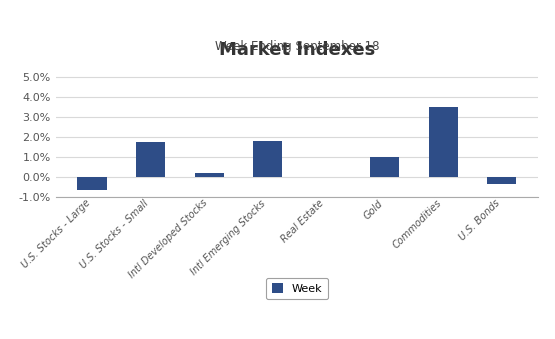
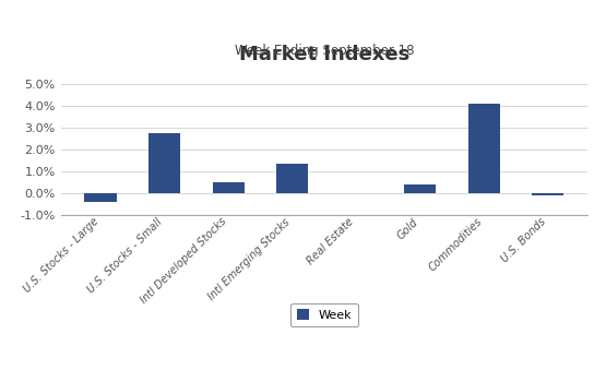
U.S. Stocks - Large: -0.65% -> -0.40%
U.S. Stocks - Small: 1.75% -> 2.75%
Intl Developed Stocks: 0.20% -> 0.50%
Intl Emerging Stocks: 1.80% -> 1.35%
Gold: 1.00% -> 0.40%
Commodities: 3.50% -> 4.10%
U.S. Bonds: -0.35% -> -0.10%
